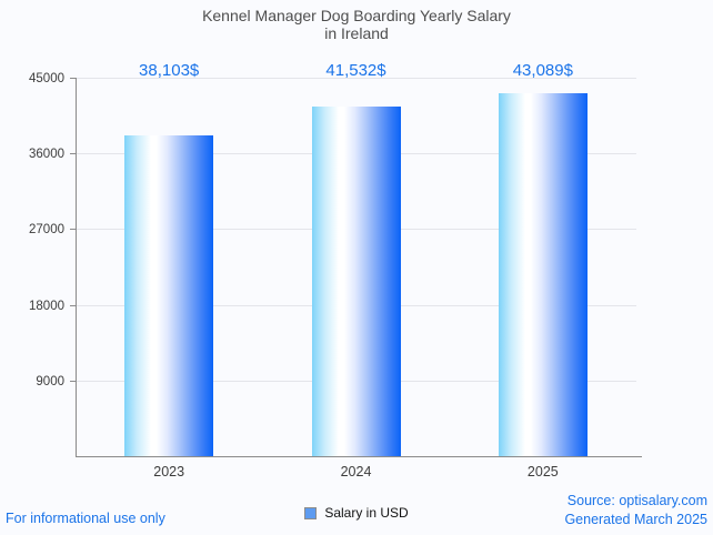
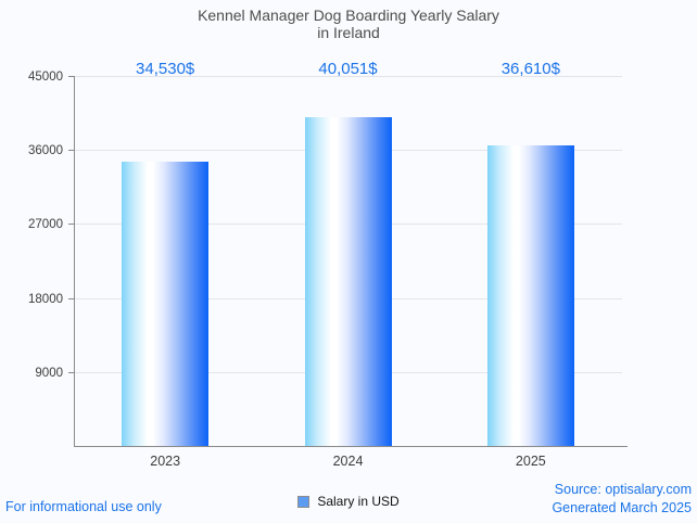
2023: 38,103 -> 34,530
2024: 41,532 -> 40,051
2025: 43,089 -> 36,610
